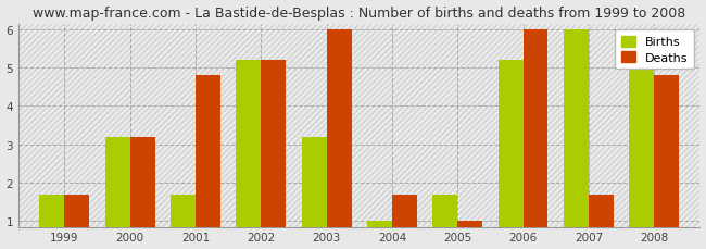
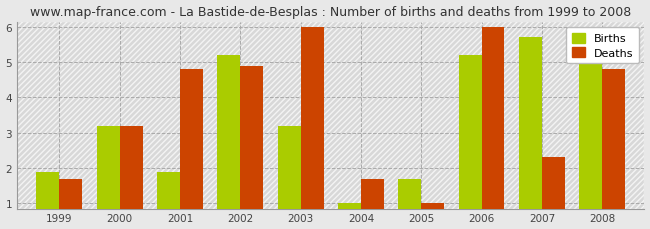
Births/1999: 1.7 -> 1.9
Births/2001: 1.7 -> 1.9
Deaths/2002: 5.2 -> 4.9
Births/2007: 6.0 -> 5.7
Deaths/2007: 1.7 -> 2.3
